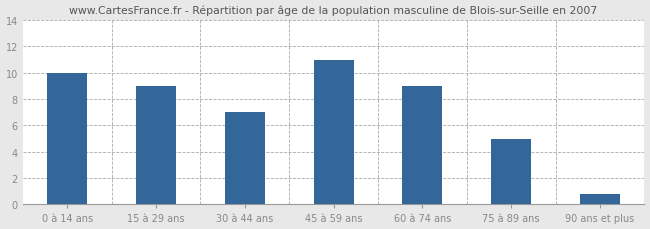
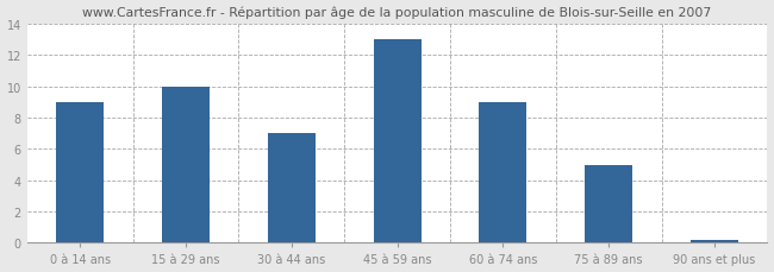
0 à 14 ans: 10.0 -> 9.0
15 à 29 ans: 9.0 -> 10.0
45 à 59 ans: 11.0 -> 13.0
90 ans et plus: 0.8 -> 0.2
